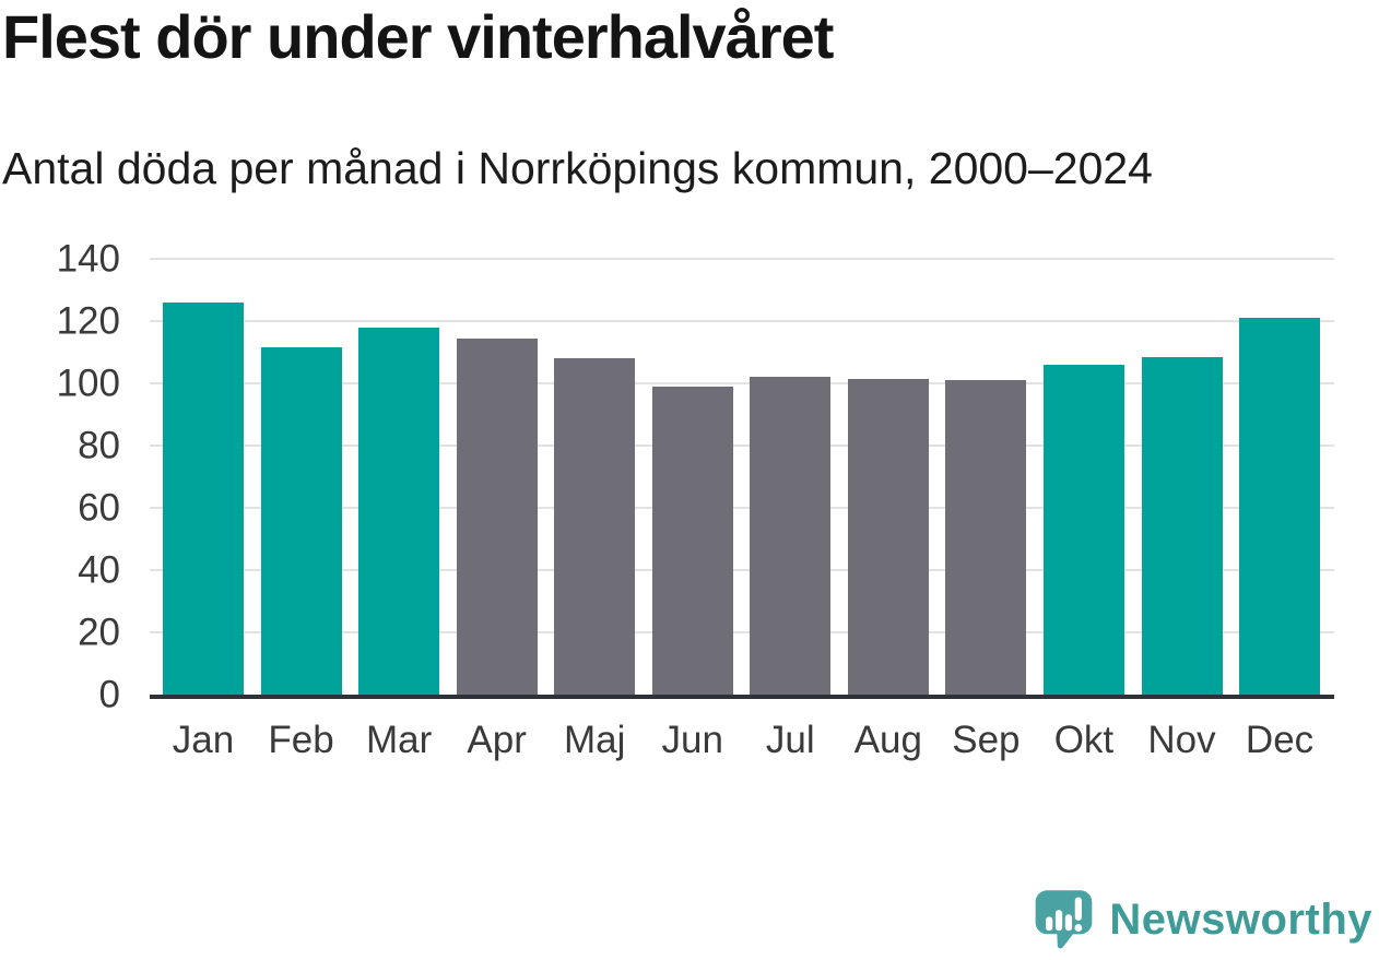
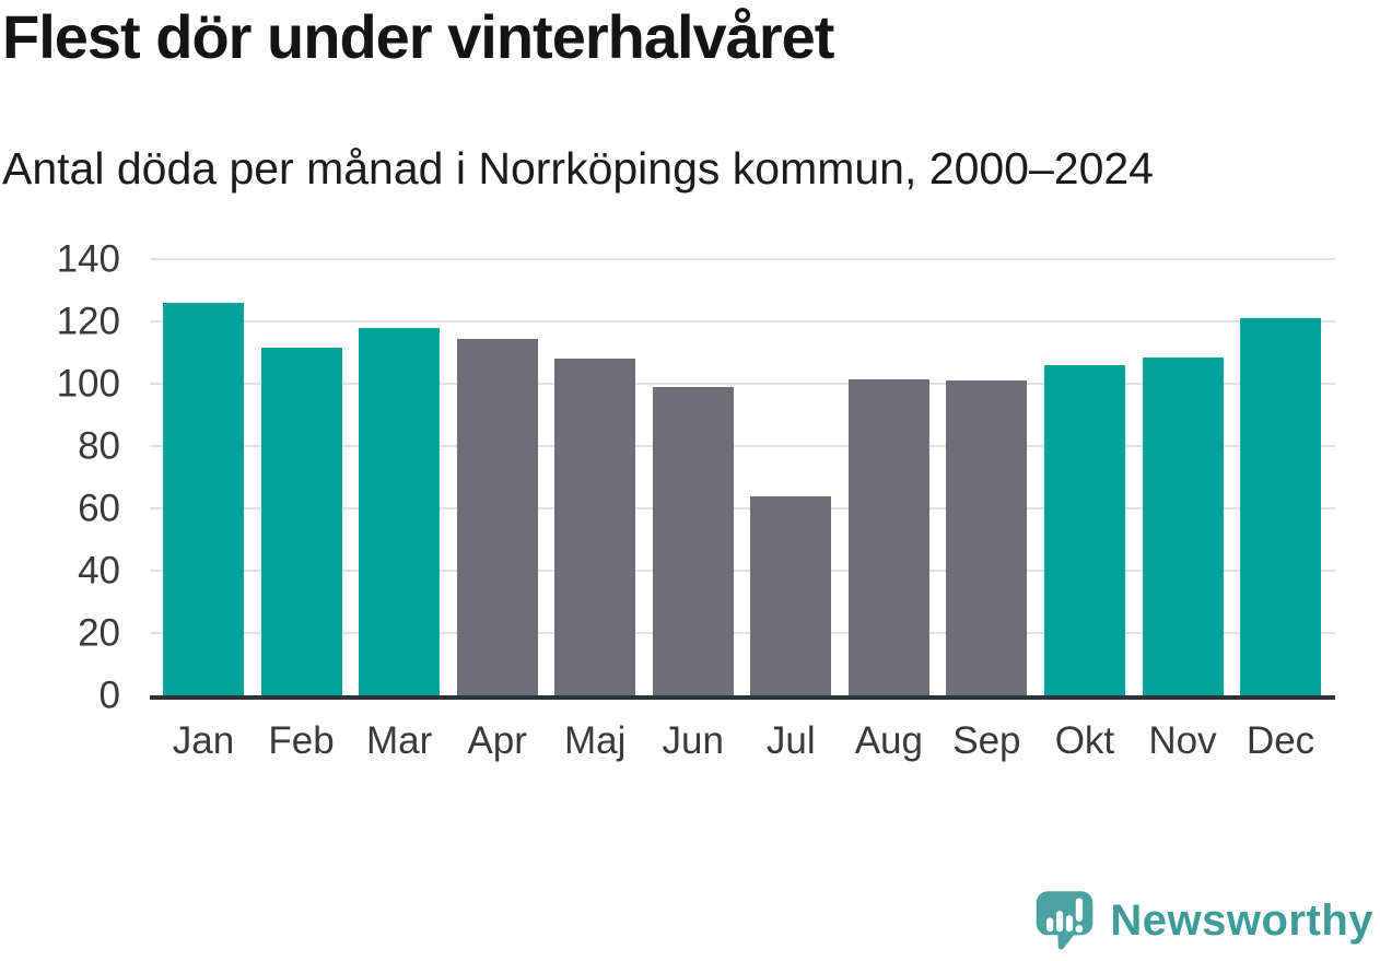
Jul: 102 -> 64
